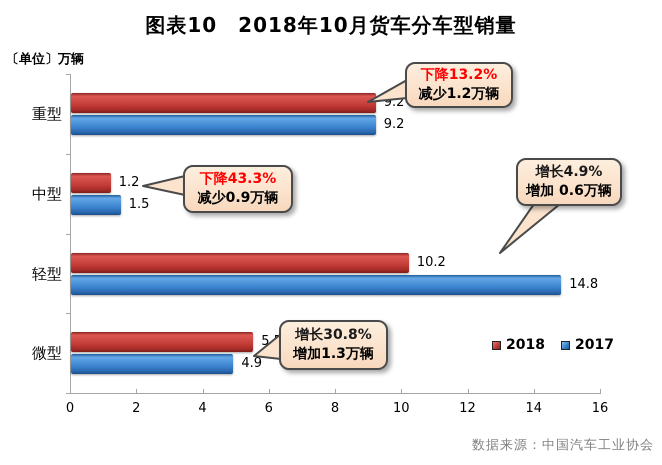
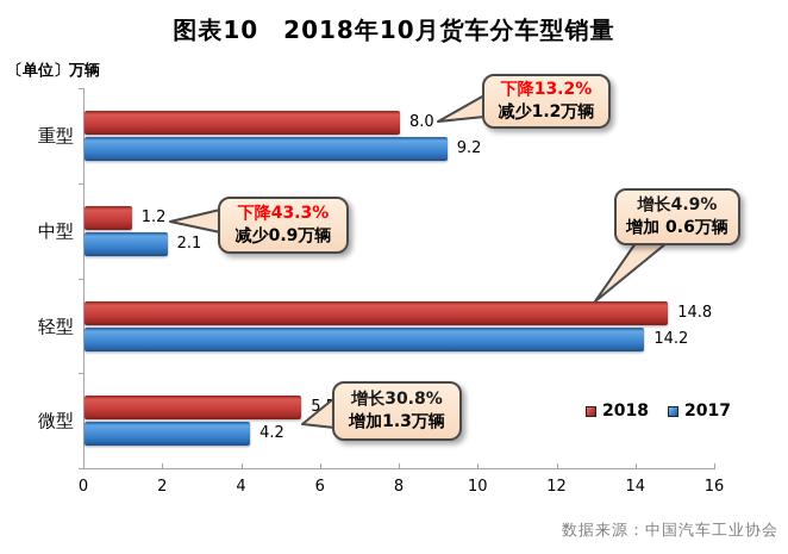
2018/重型: 9.2 -> 8.0
2017/中型: 1.5 -> 2.1
2018/轻型: 10.2 -> 14.8
2017/轻型: 14.8 -> 14.2
2017/微型: 4.9 -> 4.2
